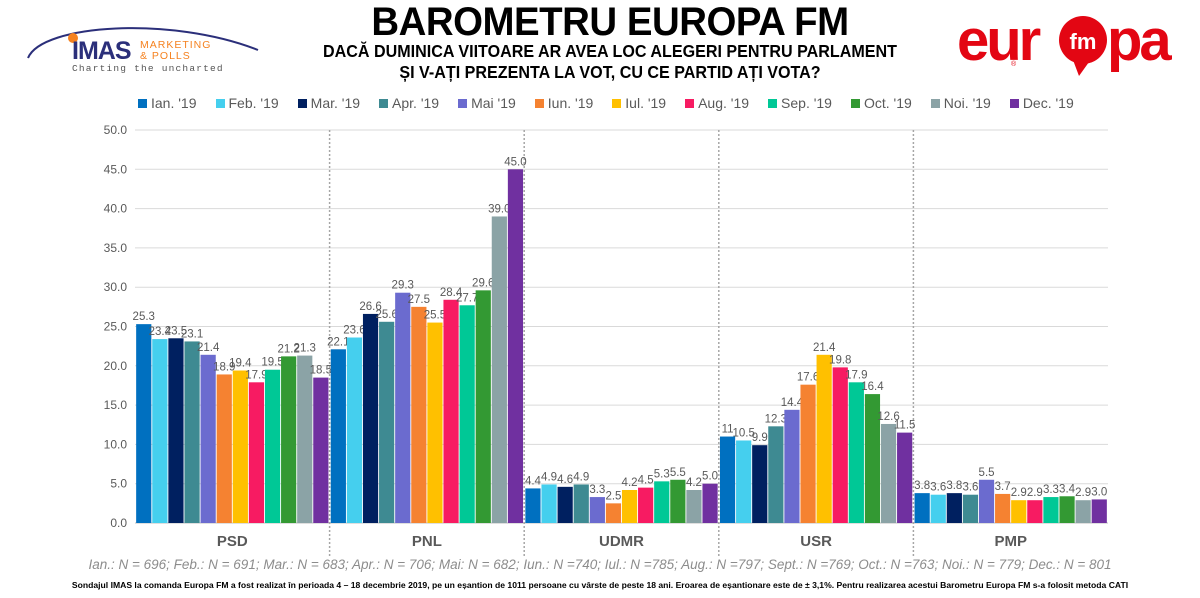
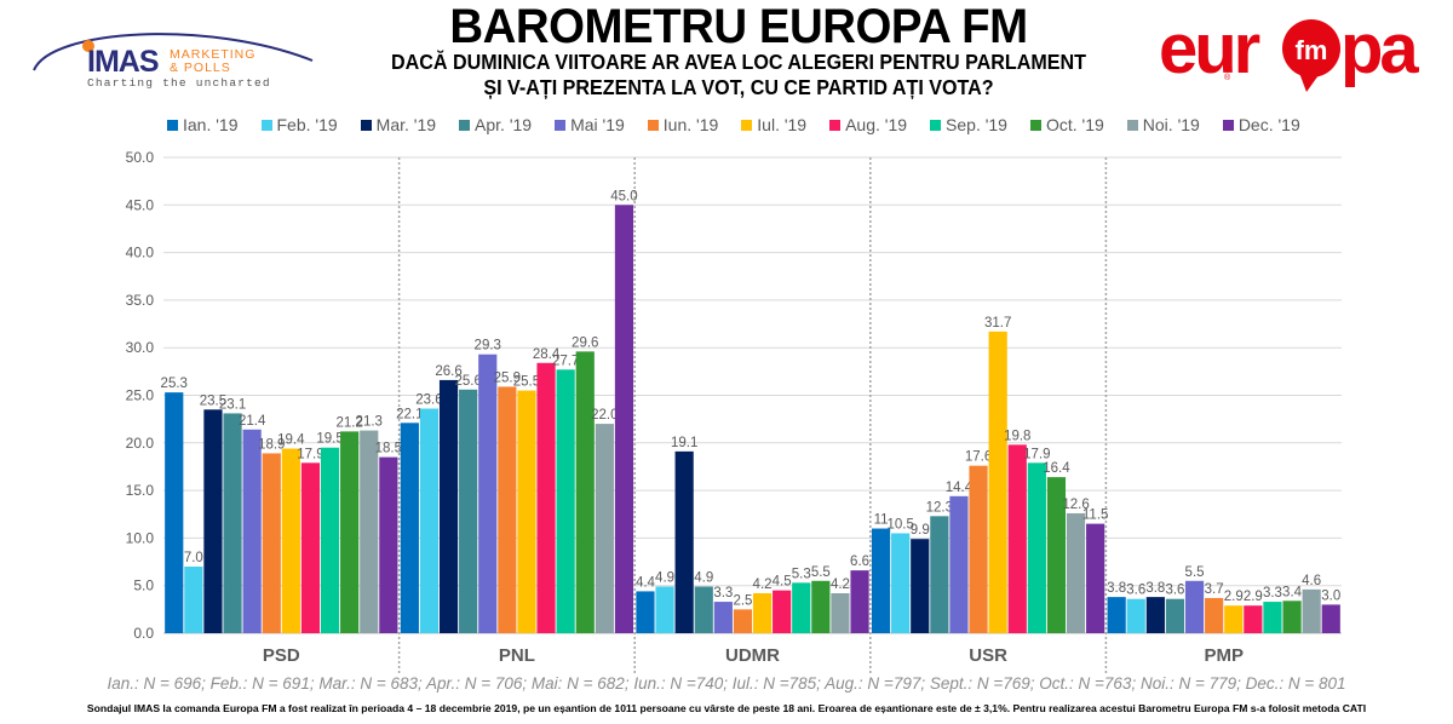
Feb. '19/PSD: 23.4 -> 7.0
Iun. '19/PNL: 27.5 -> 25.9
Noi. '19/PNL: 39.0 -> 22.0
Mar. '19/UDMR: 4.6 -> 19.1
Dec. '19/UDMR: 5.0 -> 6.6
Iul. '19/USR: 21.4 -> 31.7
Noi. '19/PMP: 2.9 -> 4.6
